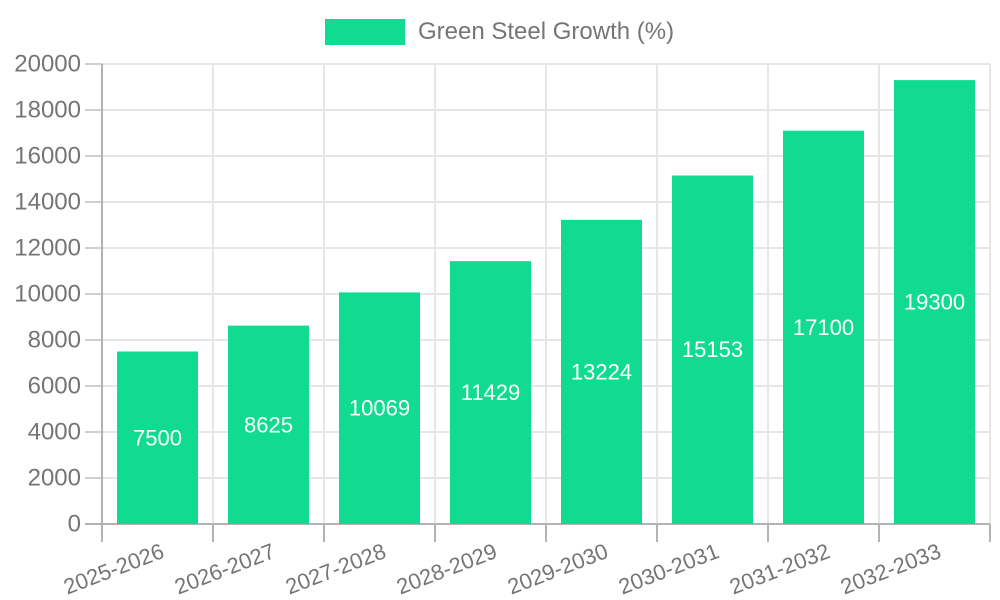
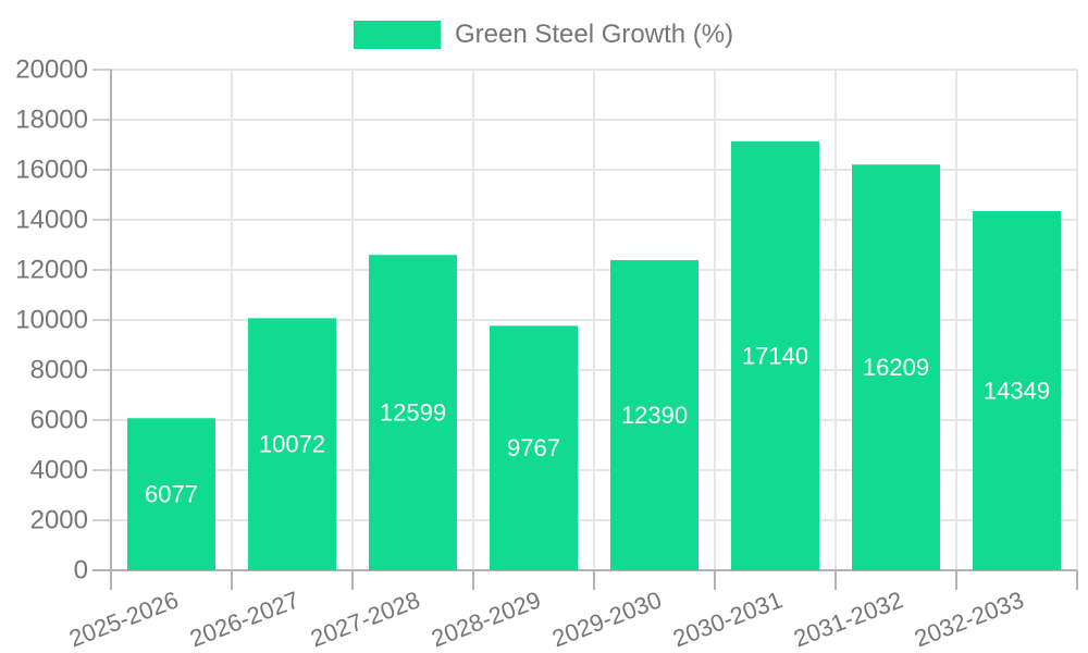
2025-2026: 7500 -> 6077
2026-2027: 8625 -> 10072
2027-2028: 10069 -> 12599
2028-2029: 11429 -> 9767
2029-2030: 13224 -> 12390
2030-2031: 15153 -> 17140
2031-2032: 17100 -> 16209
2032-2033: 19300 -> 14349
